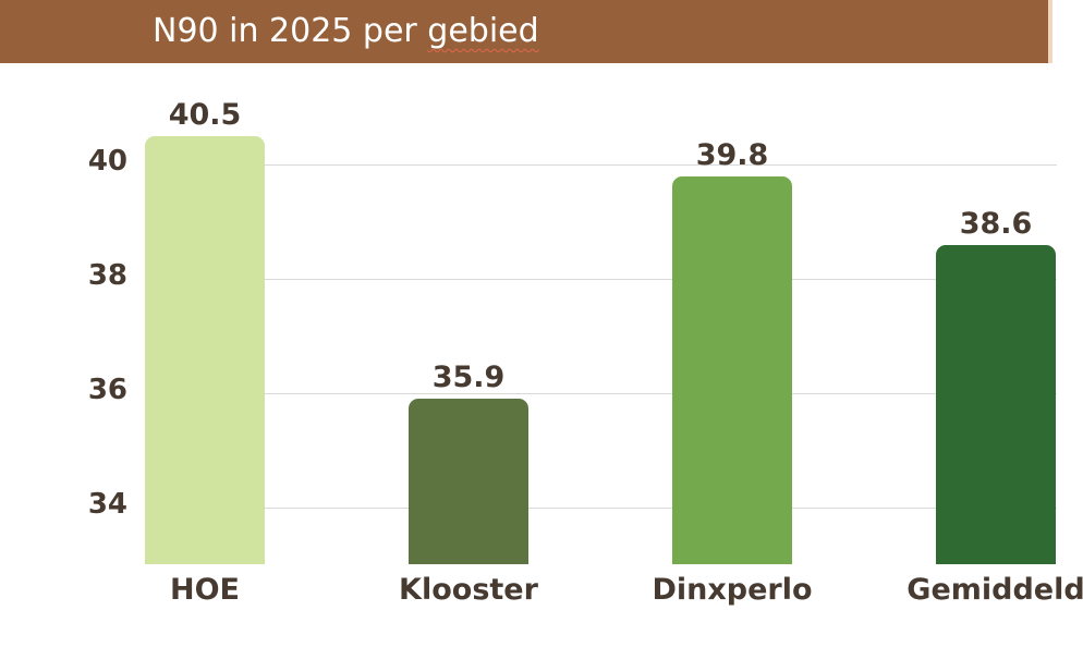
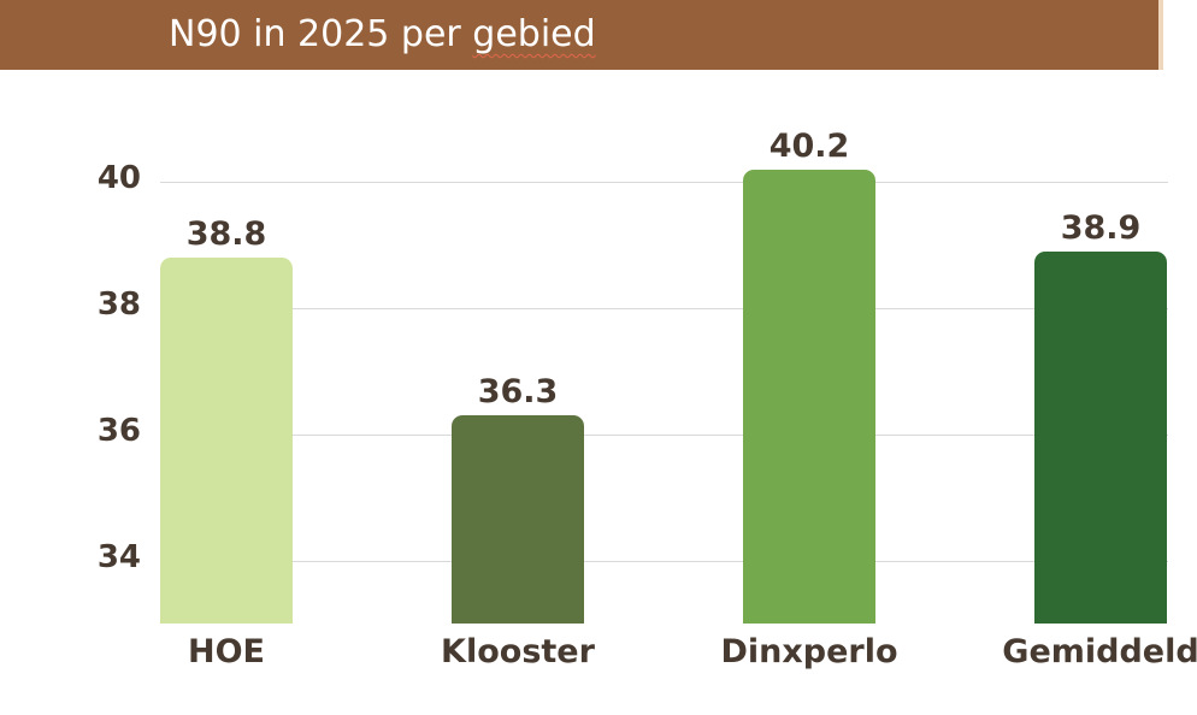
HOE: 40.5 -> 38.8
Klooster: 35.9 -> 36.3
Dinxperlo: 39.8 -> 40.2
Gemiddeld: 38.6 -> 38.9
